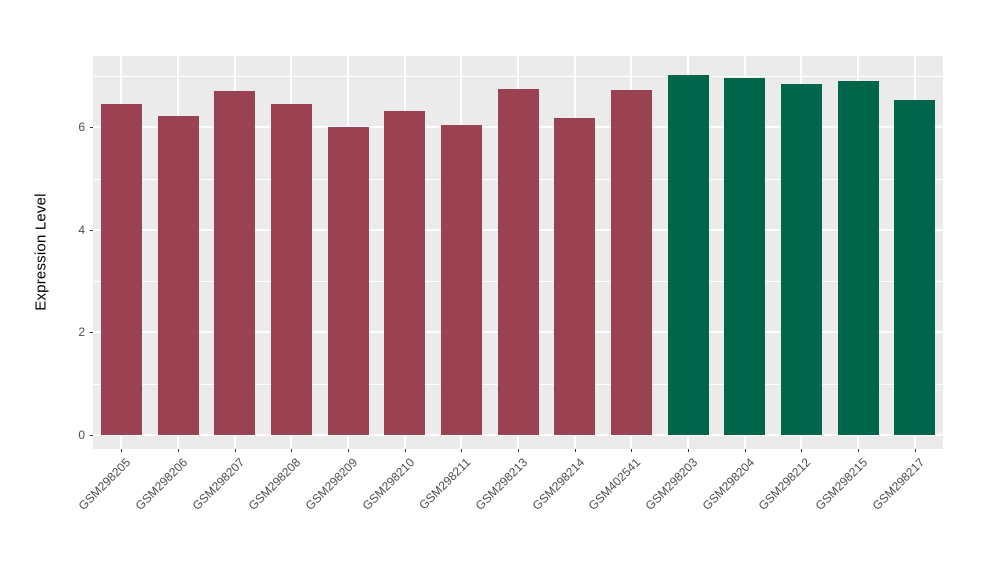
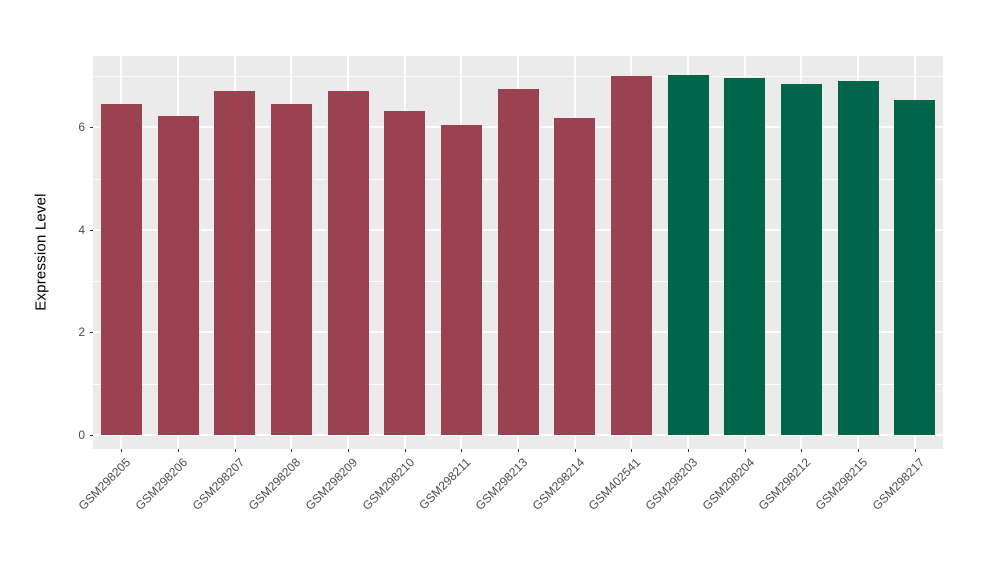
GSM298209: 6.0 -> 6.7
GSM402541: 6.7 -> 7.0
